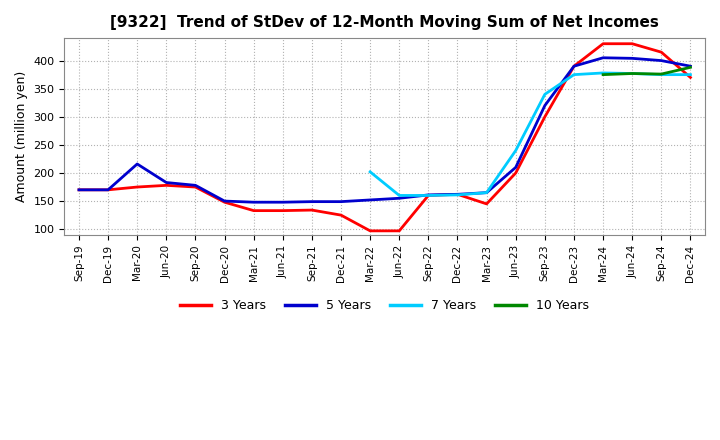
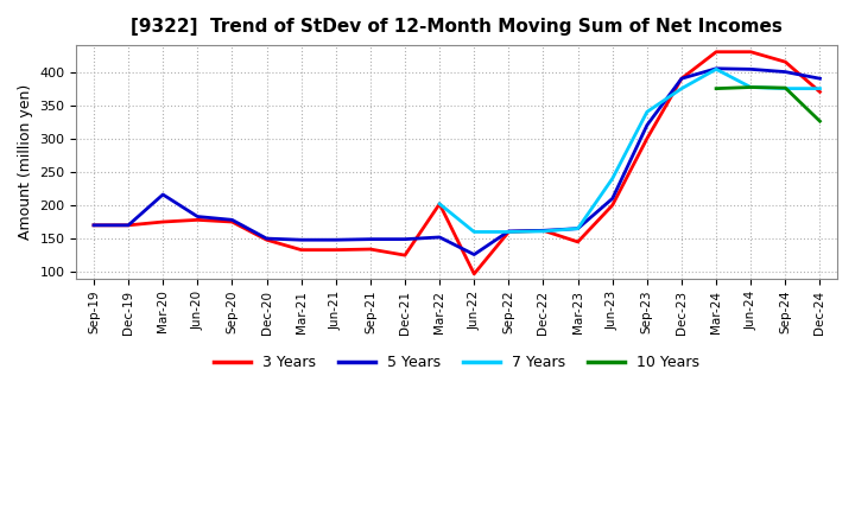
3 Years/Mar-22: 97 -> 202
5 Years/Jun-22: 155 -> 126
7 Years/Mar-24: 378 -> 404
10 Years/Dec-24: 388 -> 326
